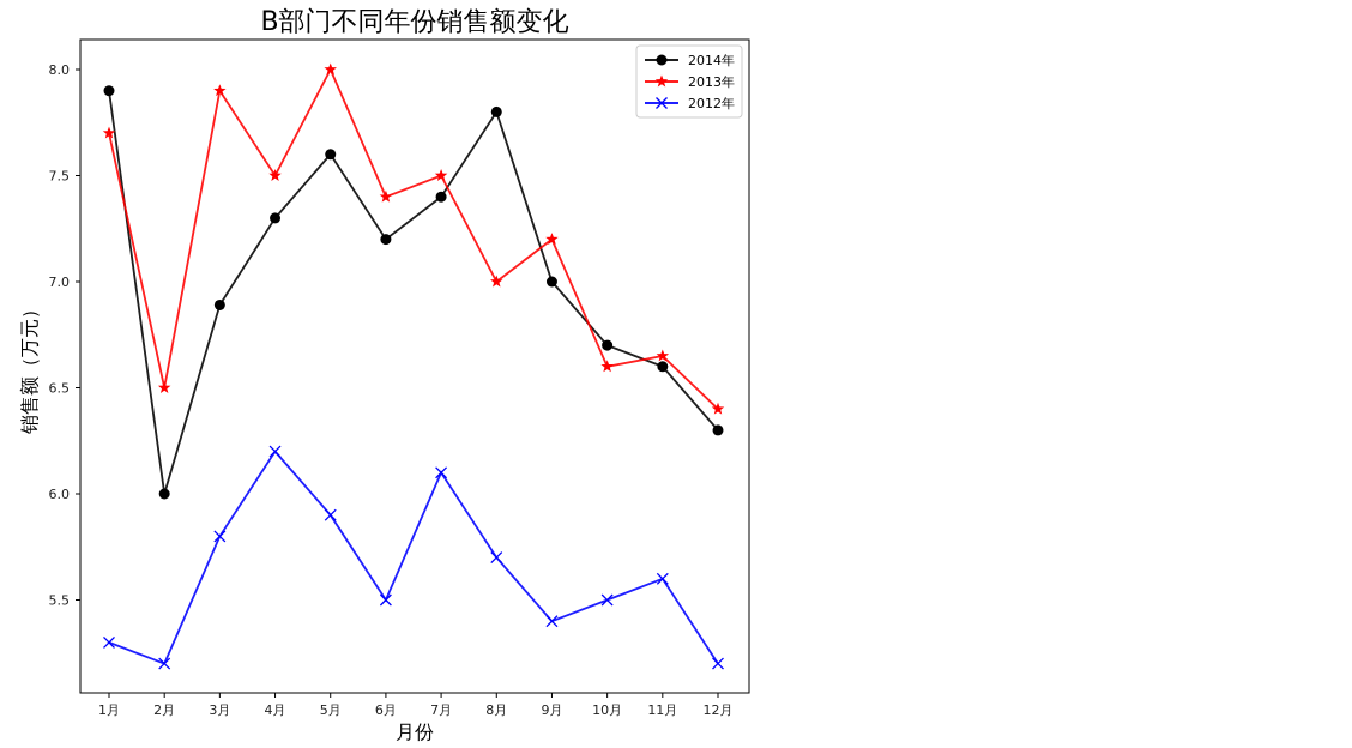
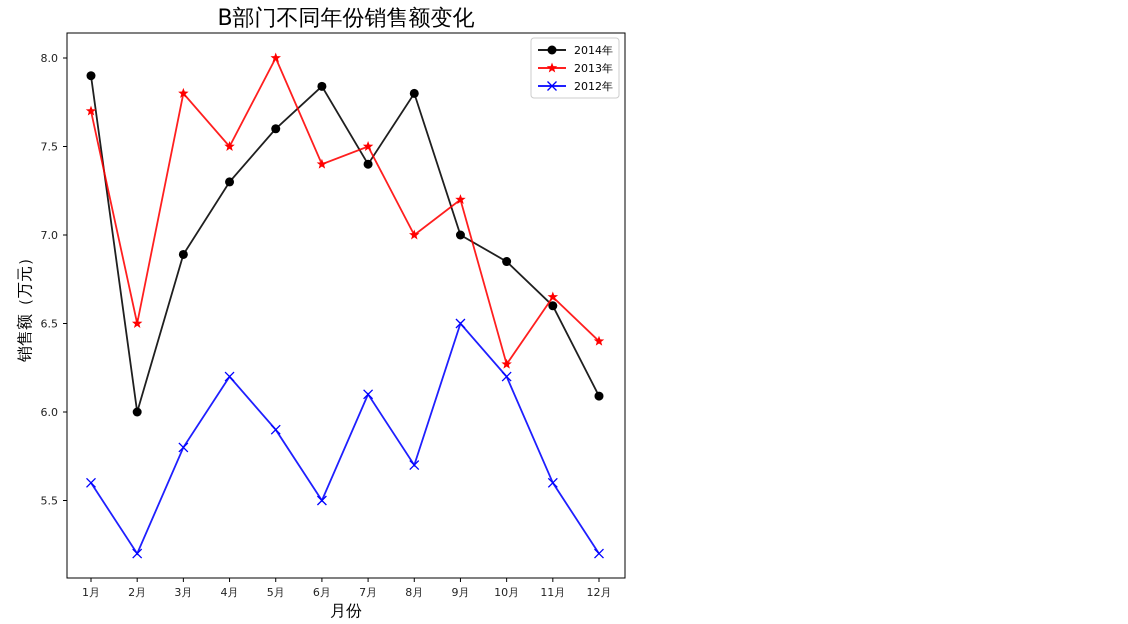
2012年/1月: 5.3 -> 5.6
2013年/3月: 7.90 -> 7.80
2014年/6月: 7.20 -> 7.84
2012年/9月: 5.4 -> 6.5
2014年/10月: 6.70 -> 6.85
2013年/10月: 6.60 -> 6.27
2012年/10月: 5.5 -> 6.2
2014年/12月: 6.30 -> 6.09
